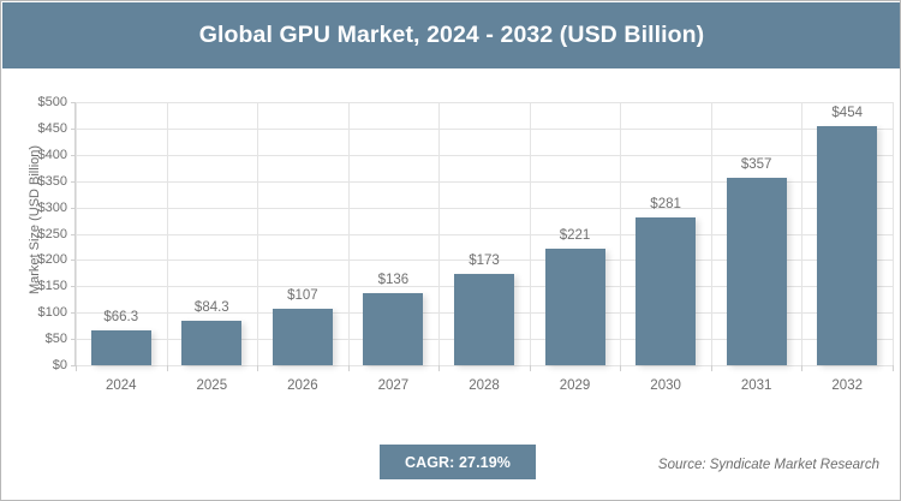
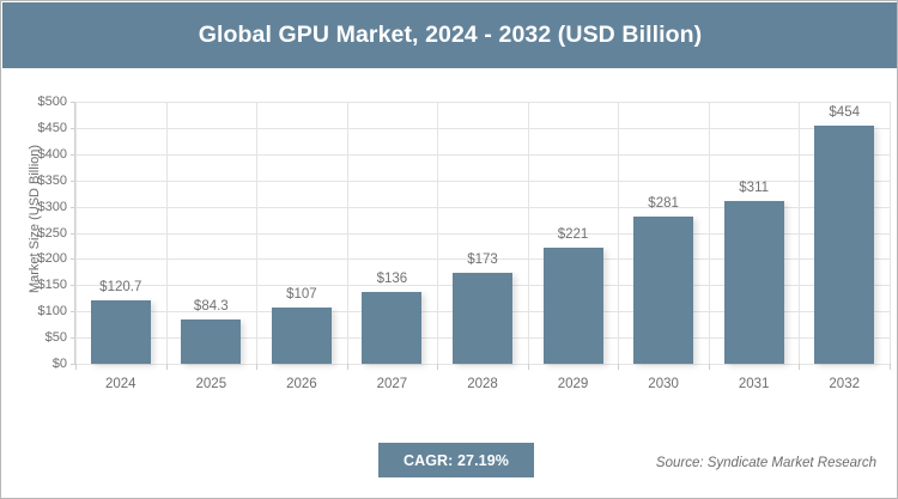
2024: $66.3 -> $120.7
2031: $357 -> $311
